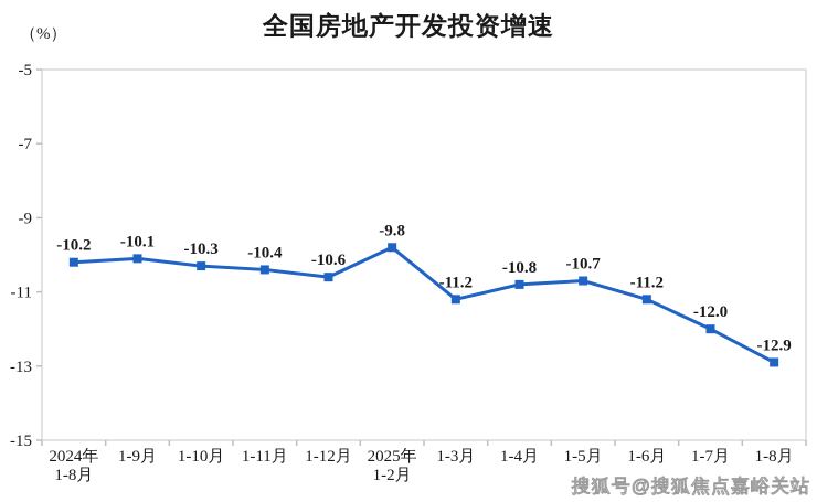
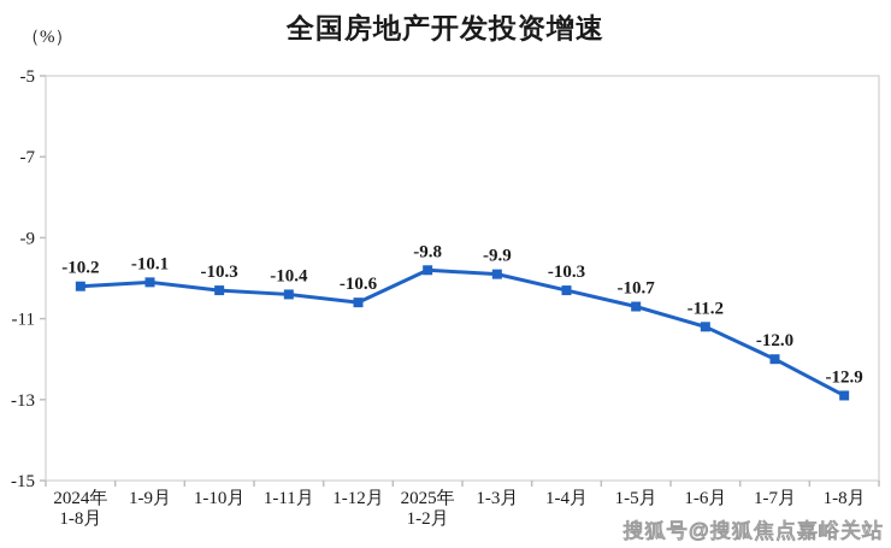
1-3月: -11.2 -> -9.9
1-4月: -10.8 -> -10.3
